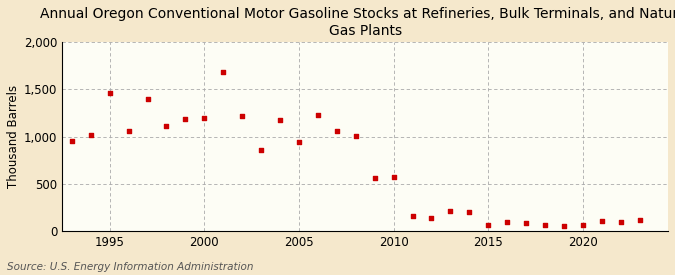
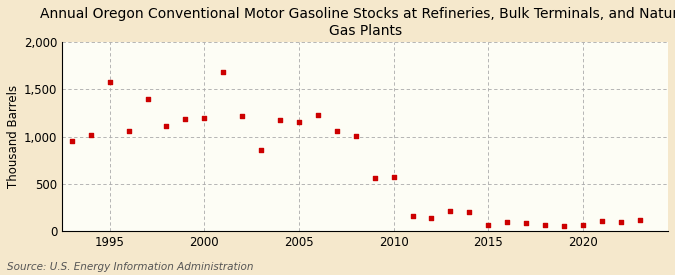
1995: 1,460 -> 1,580
2005: 940 -> 1,150
